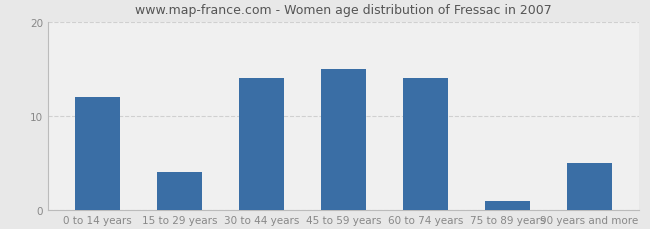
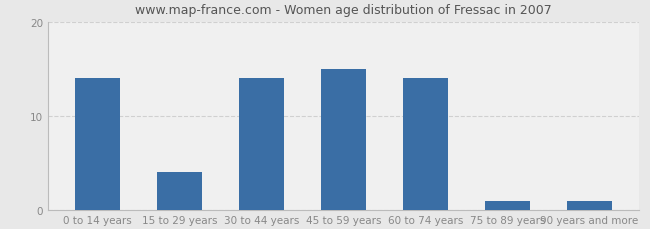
0 to 14 years: 12 -> 14
90 years and more: 5 -> 1
